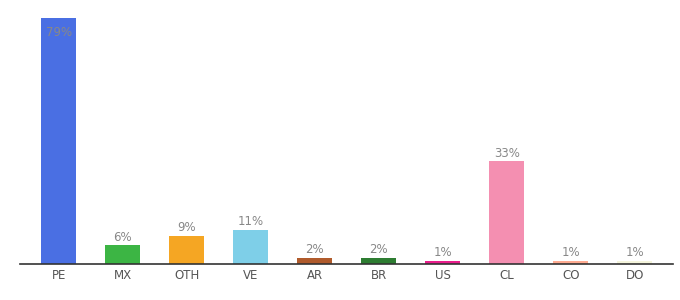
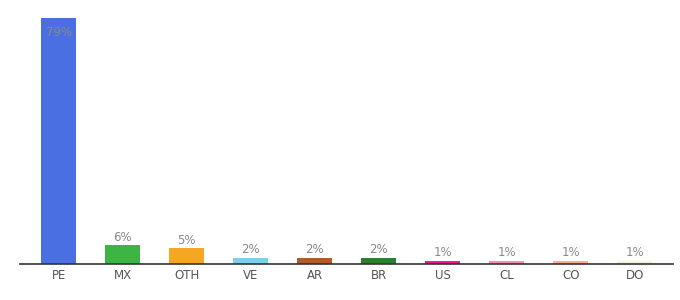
OTH: 9% -> 5%
VE: 11% -> 2%
CL: 33% -> 1%
